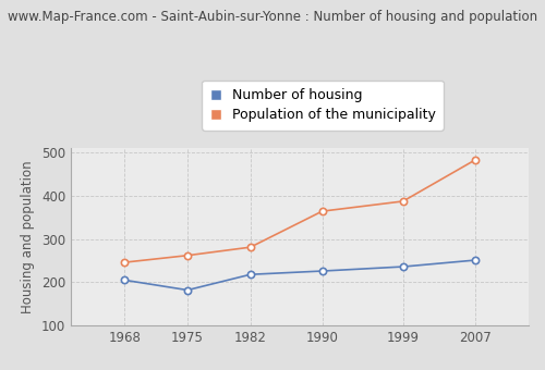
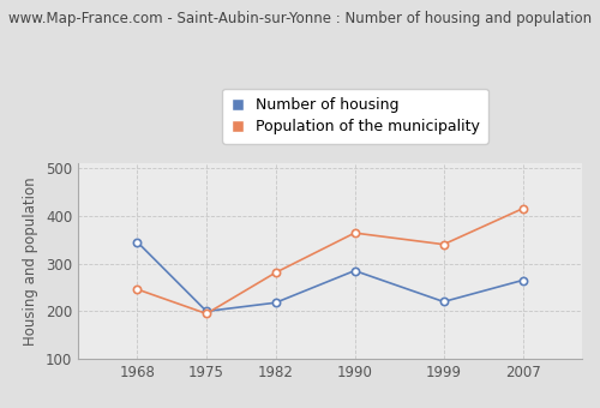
Number of housing/1968: 205 -> 345
Number of housing/1975: 182 -> 200
Population of the municipality/1975: 262 -> 195
Number of housing/1990: 226 -> 285
Number of housing/1999: 236 -> 220
Population of the municipality/1999: 387 -> 340
Number of housing/2007: 251 -> 265
Population of the municipality/2007: 482 -> 415
